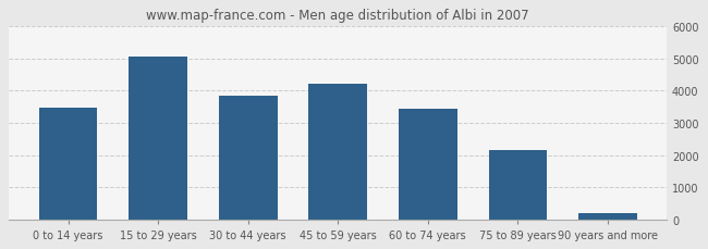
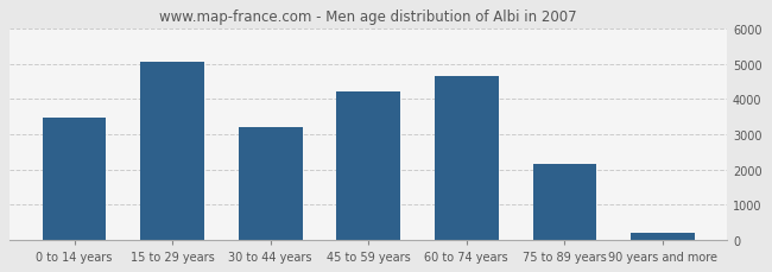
30 to 44 years: 3860 -> 3200
60 to 74 years: 3450 -> 4650
